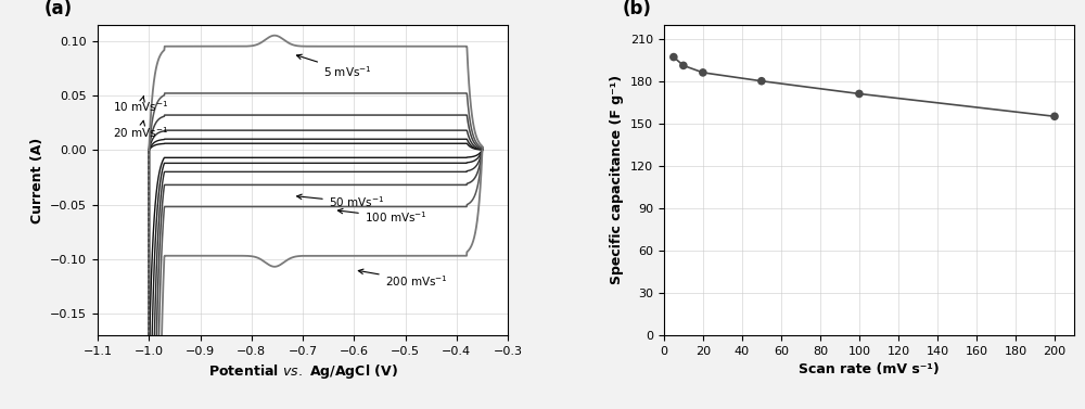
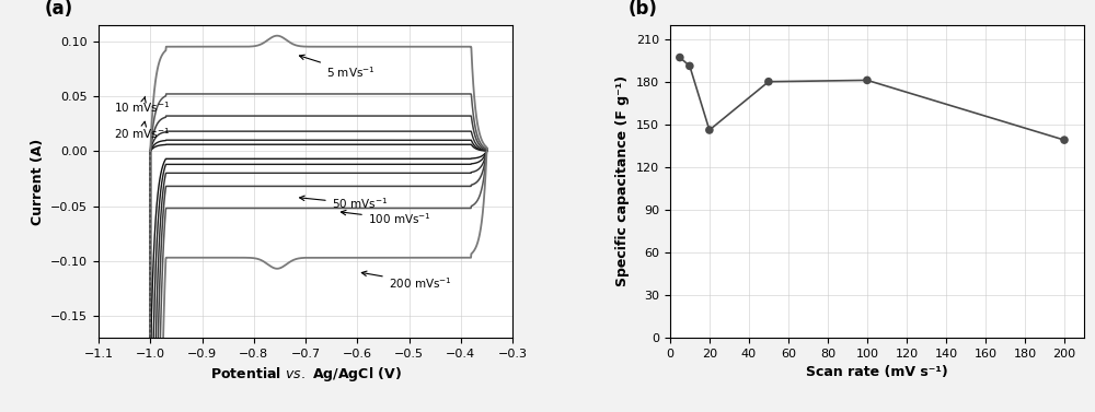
20: 186 -> 146
100: 171 -> 181
200: 155 -> 139
